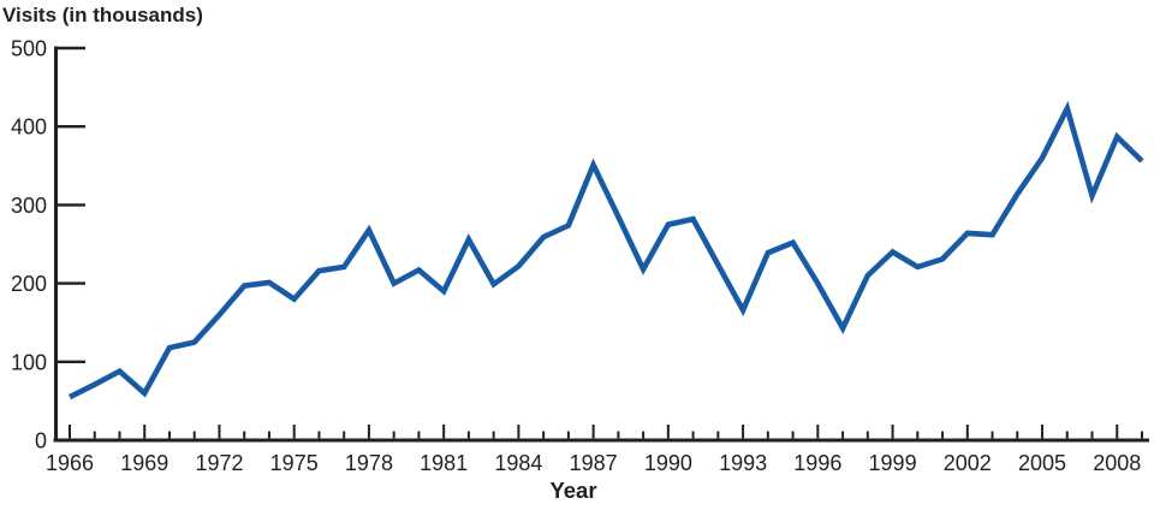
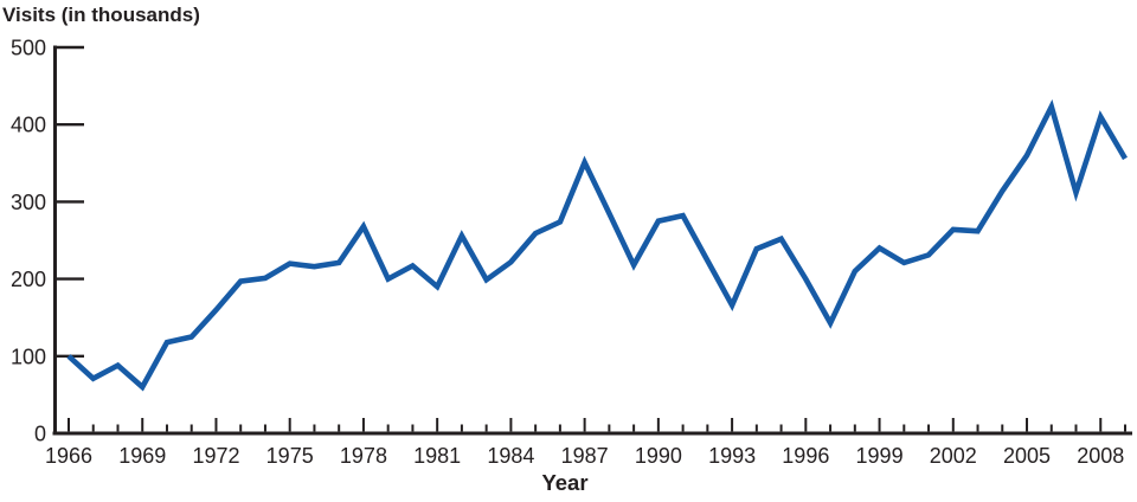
1966: 60 -> 100
1975: 180 -> 220
2008: 390 -> 410
